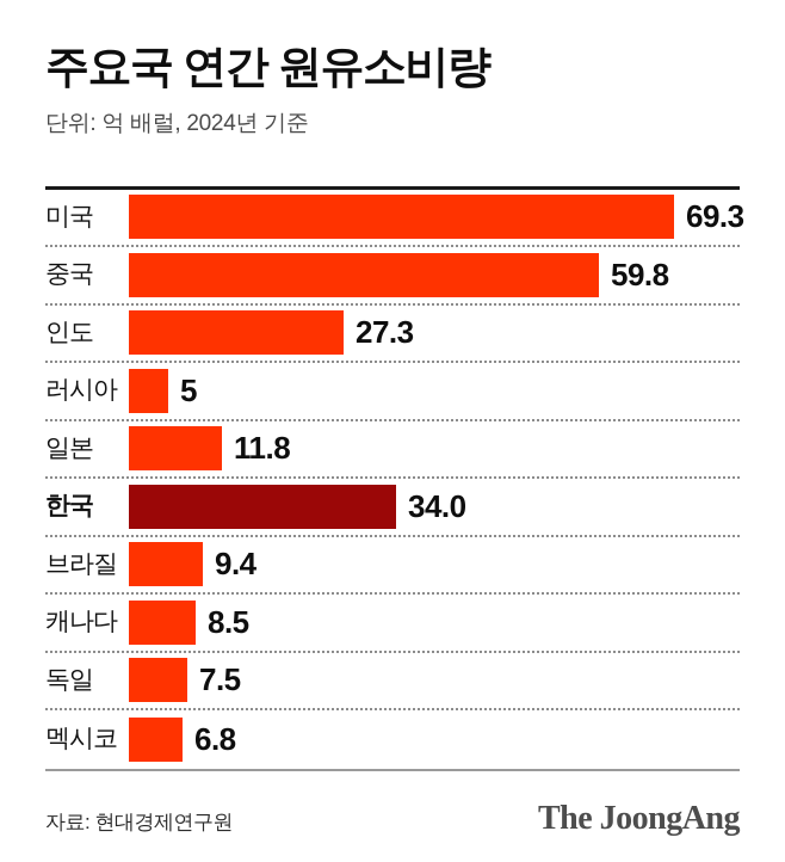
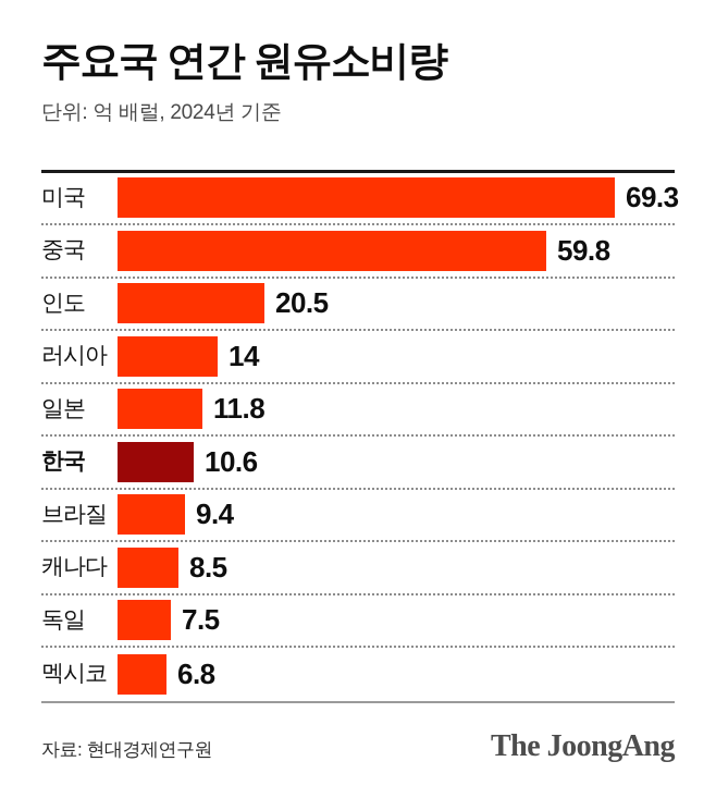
인도: 27.3 -> 20.5
러시아: 5 -> 14
한국: 34.0 -> 10.6
